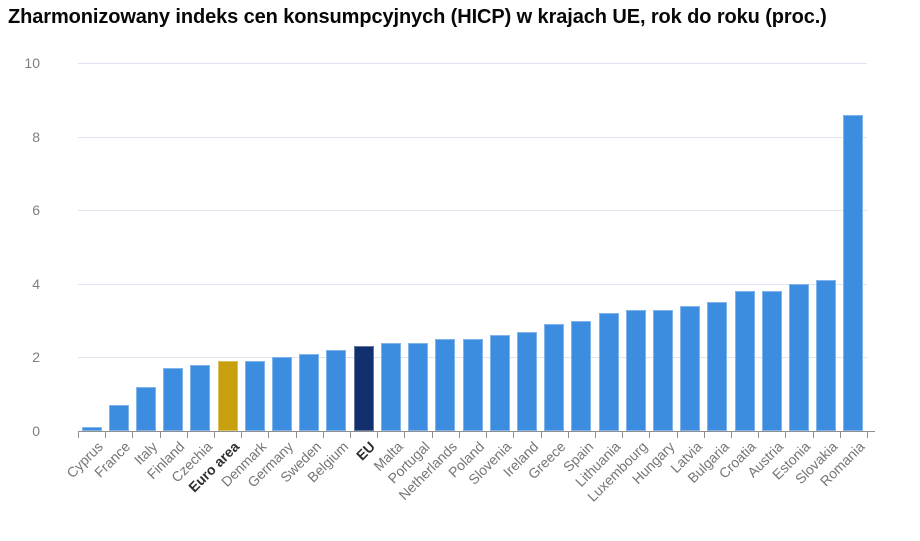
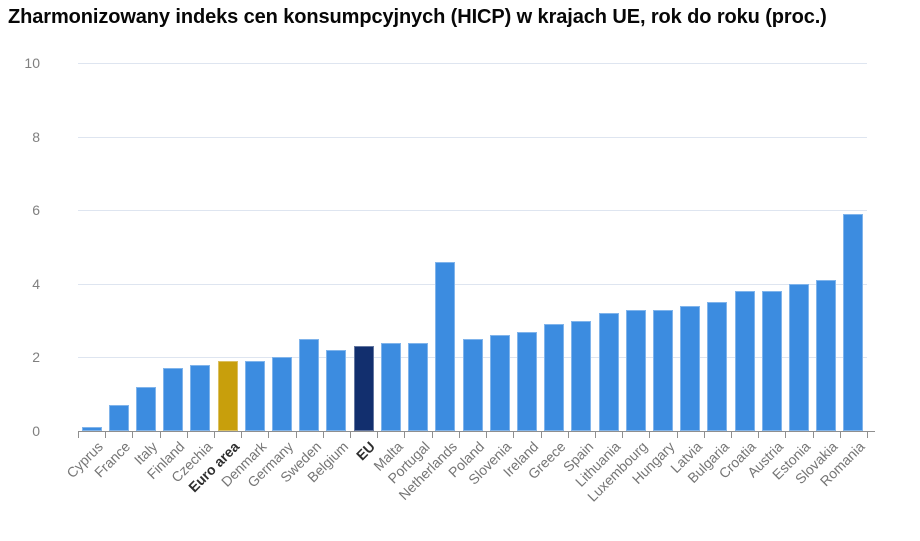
Sweden: 2.1 -> 2.5
Netherlands: 2.5 -> 4.6
Romania: 8.6 -> 5.9
